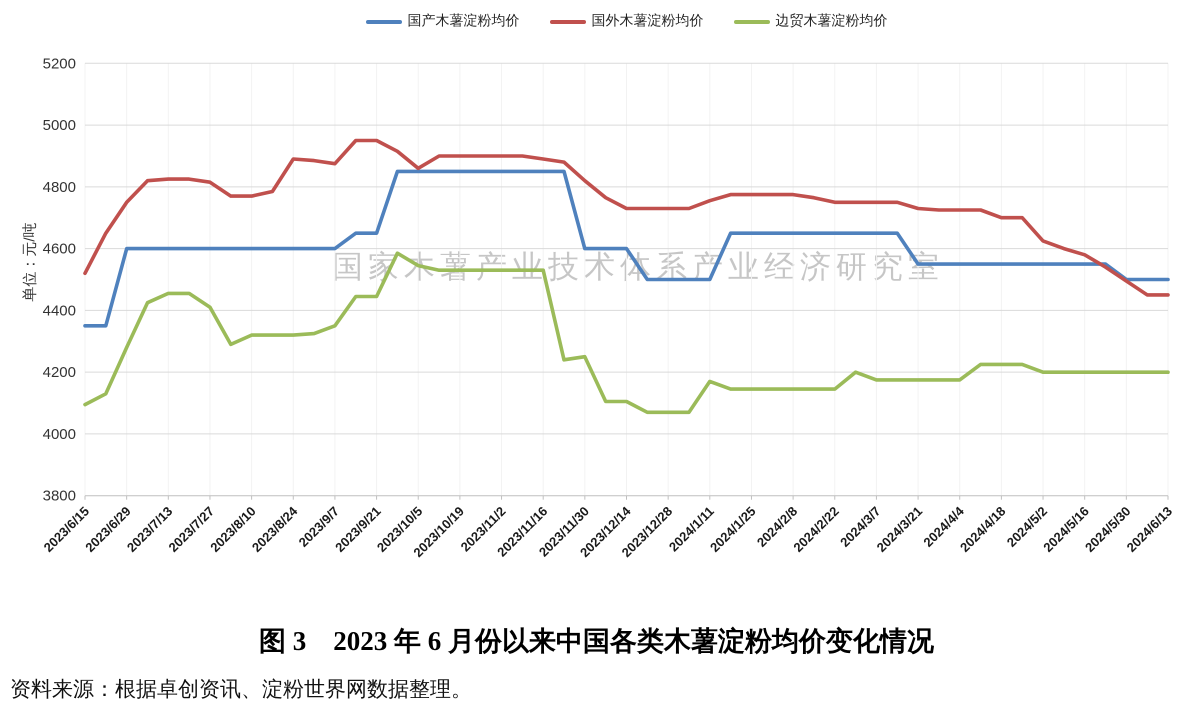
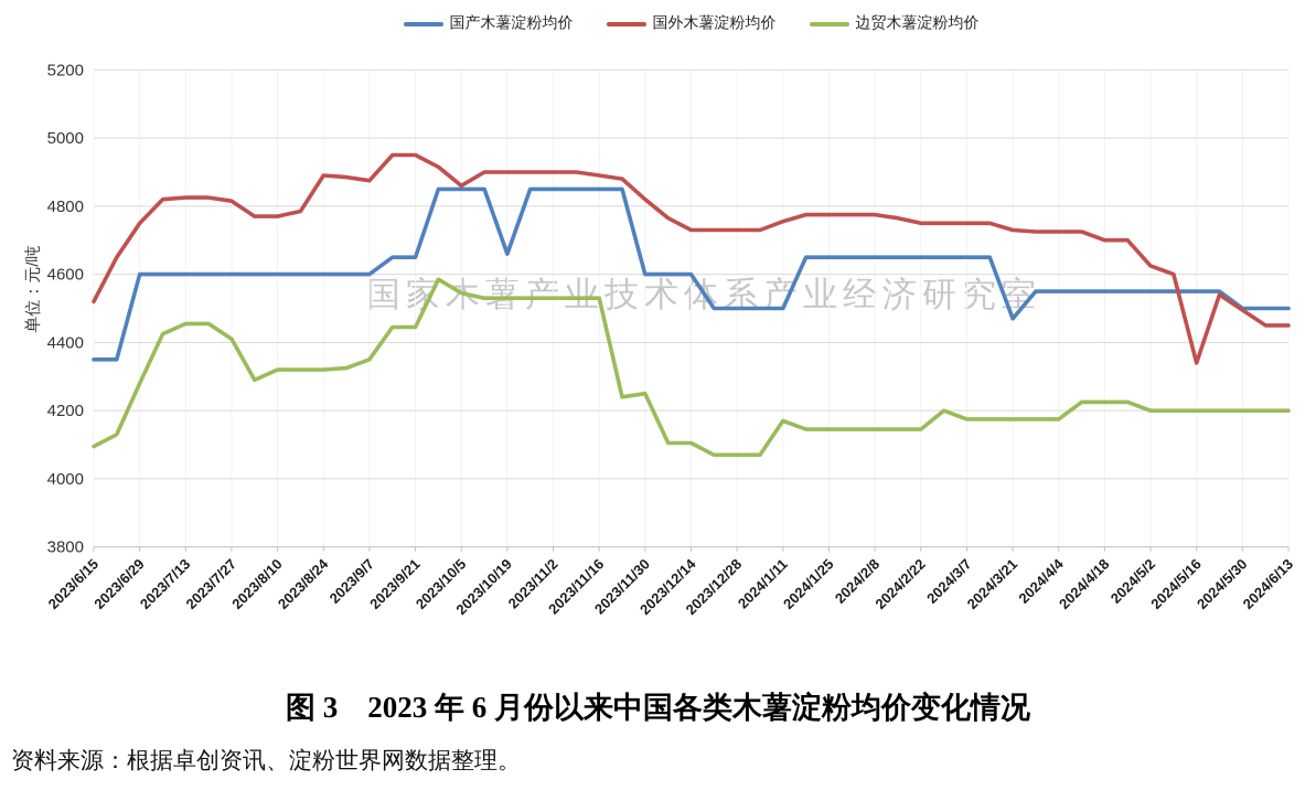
国产木薯淀粉均价/2023/10/19: 4850 -> 4660
国产木薯淀粉均价/2024/3/21: 4550 -> 4470
国外木薯淀粉均价/2024/5/16: 4580 -> 4340
